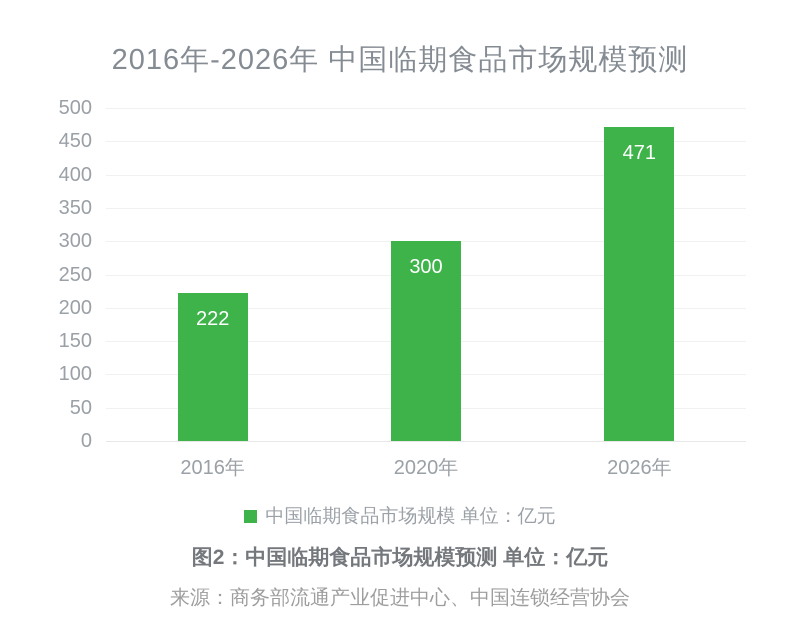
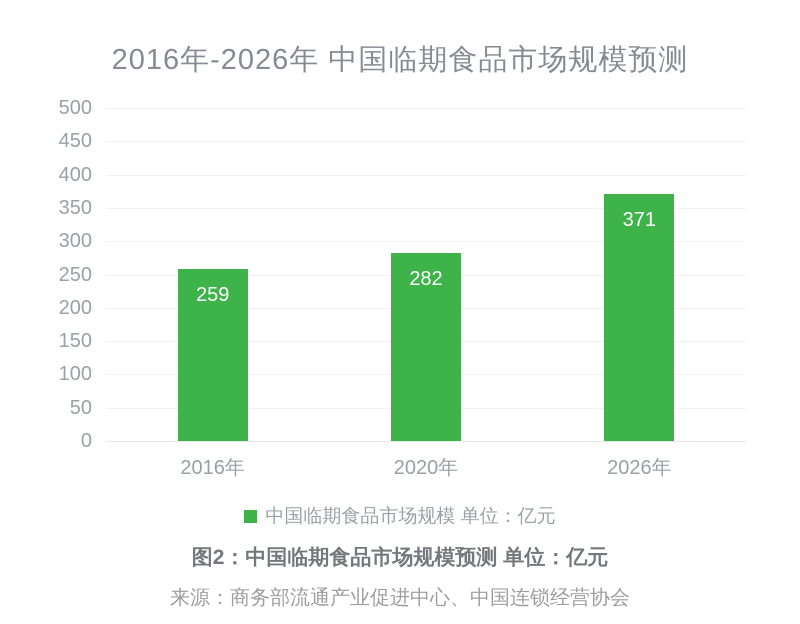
2016年: 222 -> 259
2020年: 300 -> 282
2026年: 471 -> 371
